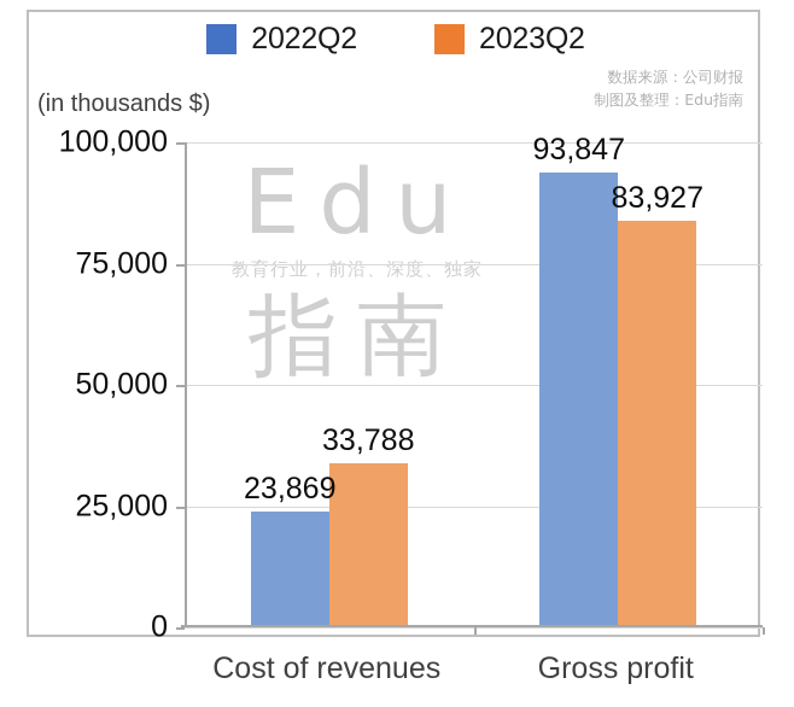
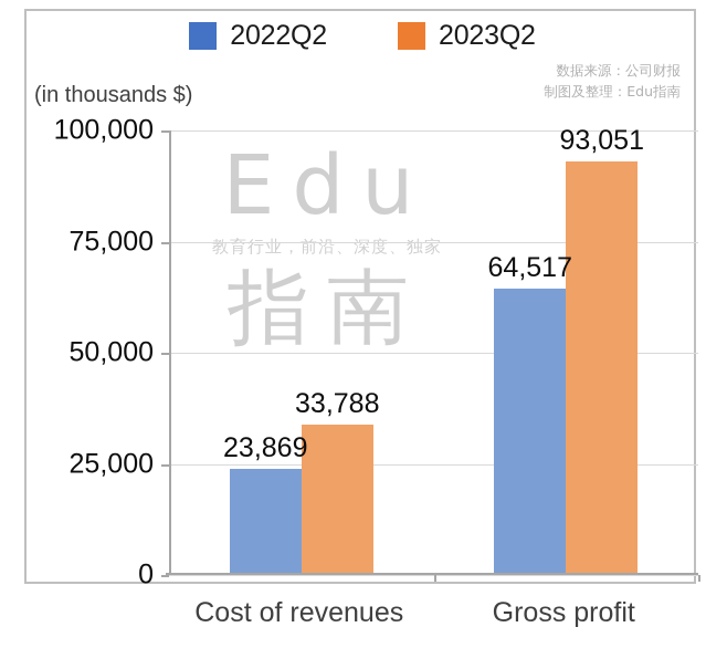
2022Q2/Gross profit: 93,847 -> 64,517
2023Q2/Gross profit: 83,927 -> 93,051
